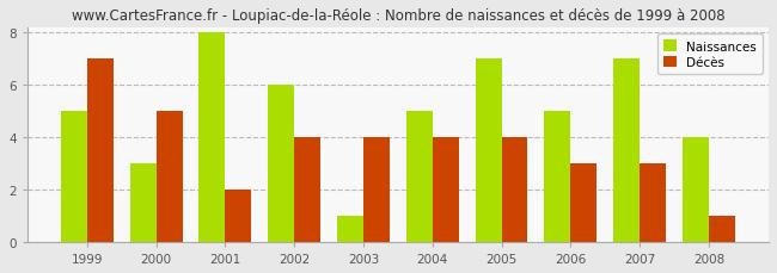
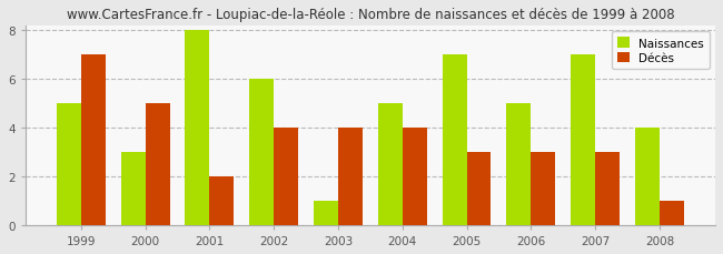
Décès/2005: 4 -> 3
